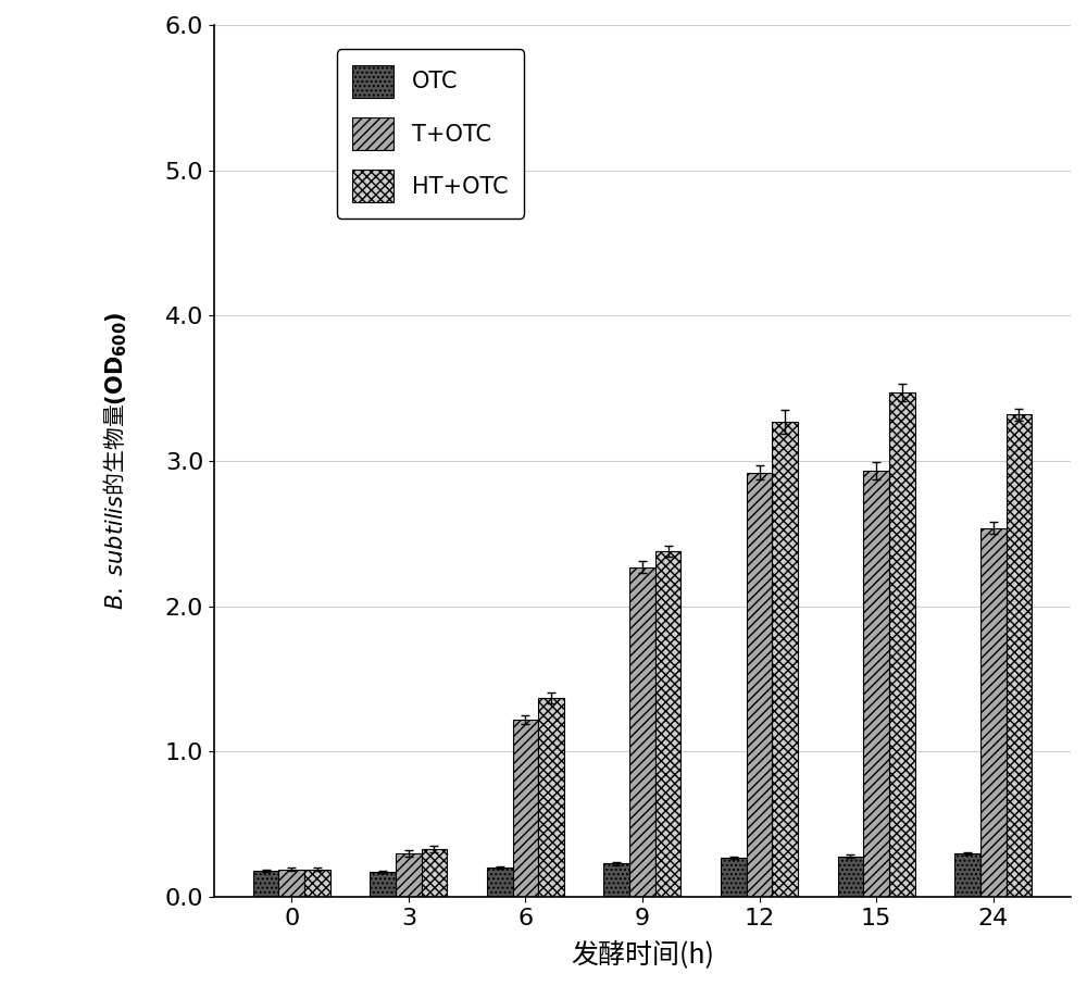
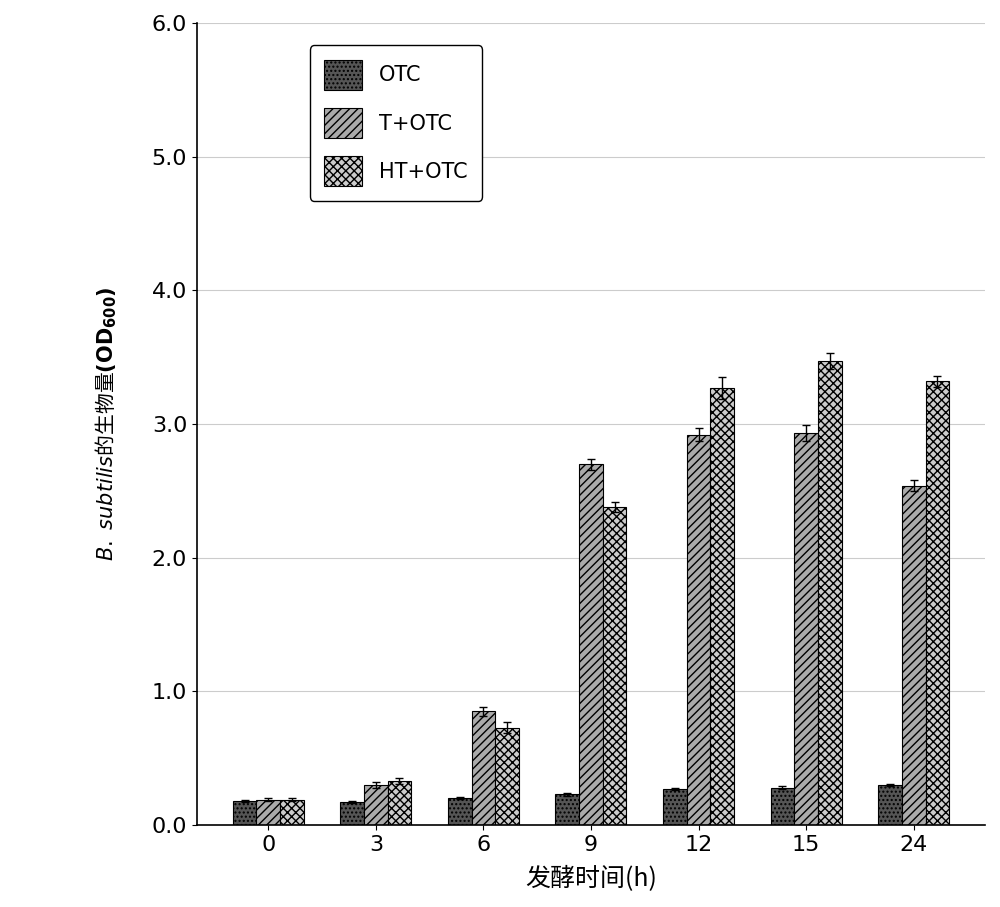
T+OTC/6: 1.22 -> 0.85
HT+OTC/6: 1.37 -> 0.73
T+OTC/9: 2.27 -> 2.70
